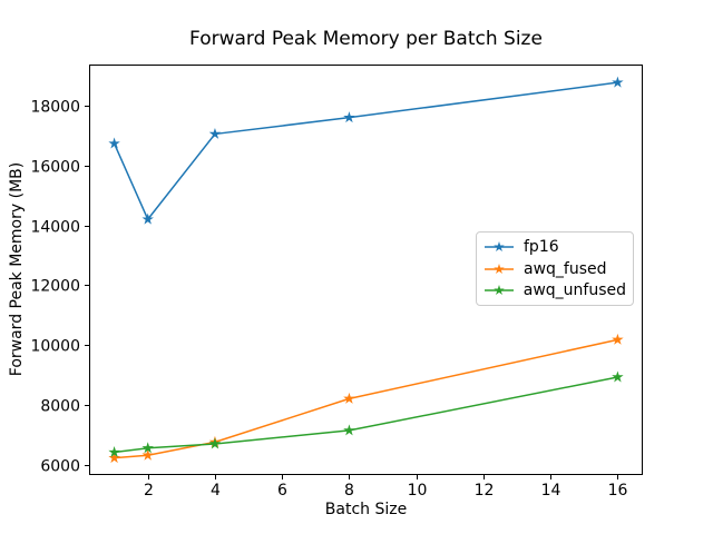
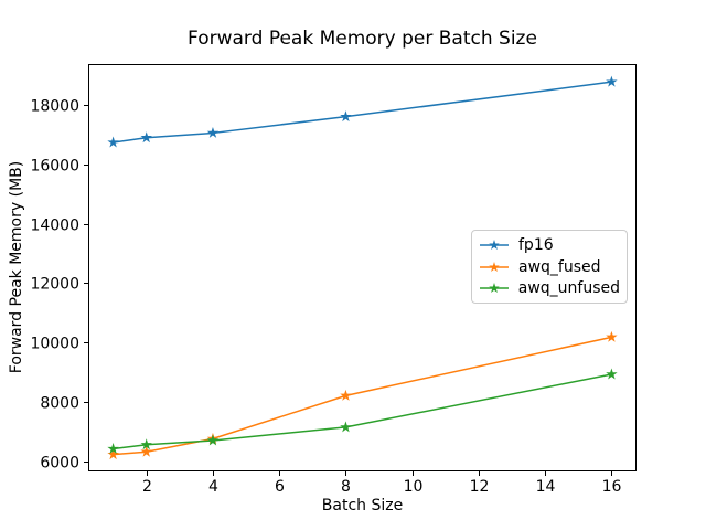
fp16/2: 14200 -> 16900
